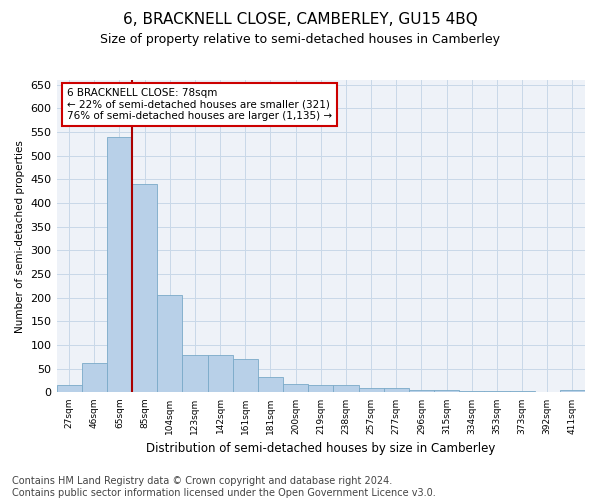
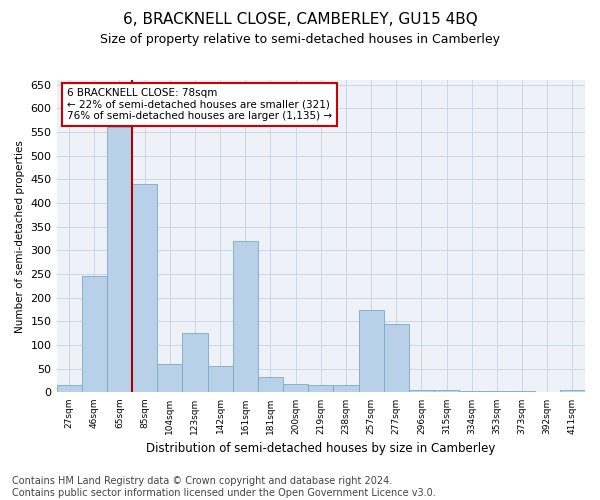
46sqm: 62 -> 245
65sqm: 540 -> 560
104sqm: 205 -> 60
123sqm: 80 -> 125
142sqm: 80 -> 55
161sqm: 70 -> 320
257sqm: 9 -> 175
277sqm: 10 -> 145
